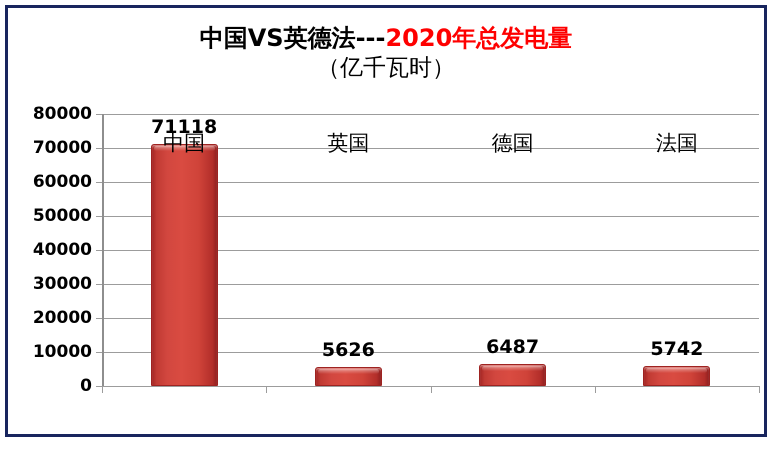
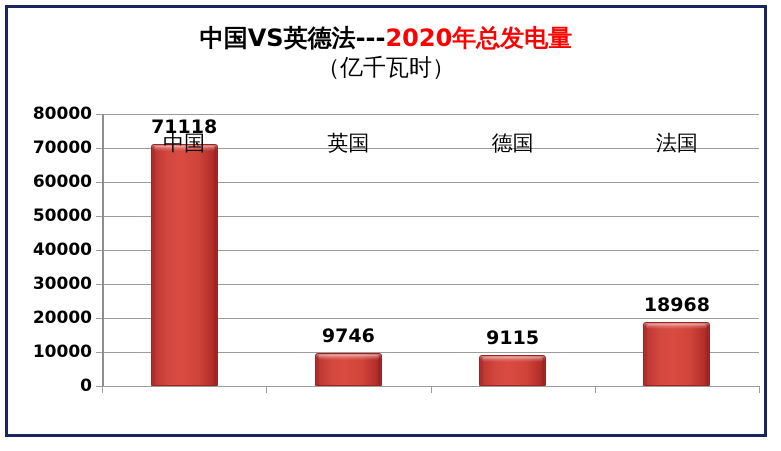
英国: 5626 -> 9746
德国: 6487 -> 9115
法国: 5742 -> 18968
